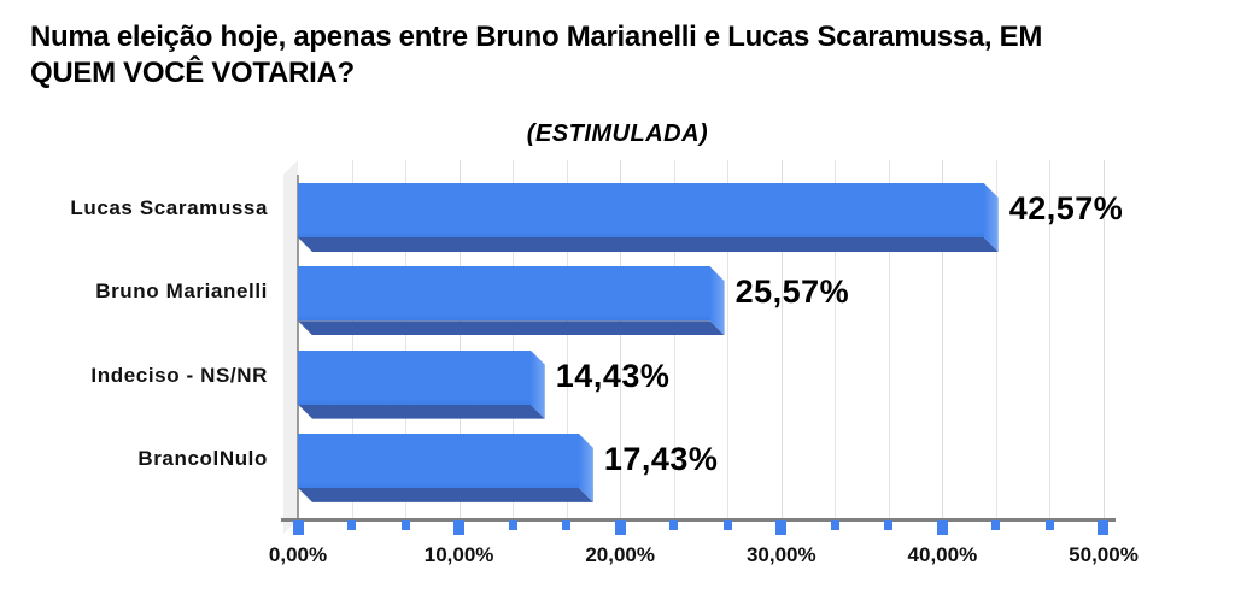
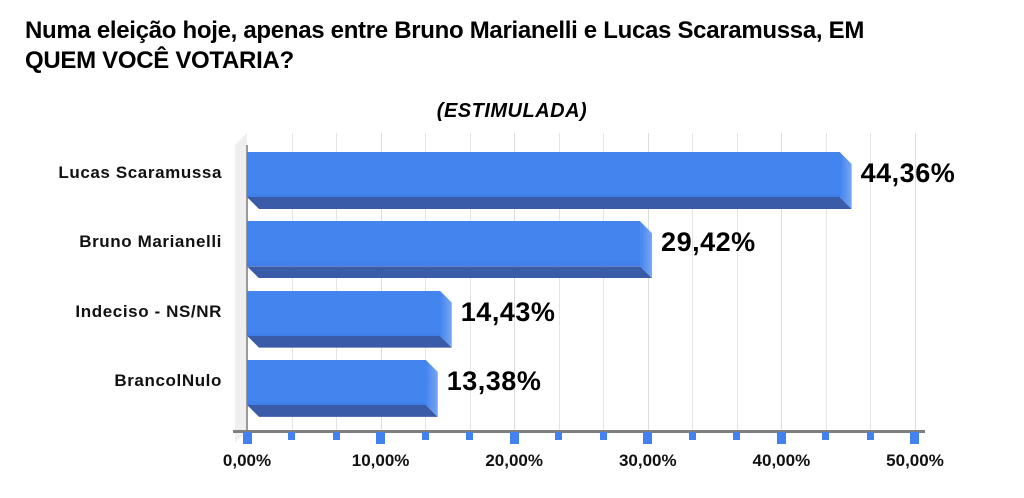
Lucas Scaramussa: 42,57% -> 44,36%
Bruno Marianelli: 25,57% -> 29,42%
BrancolNulo: 17,43% -> 13,38%
